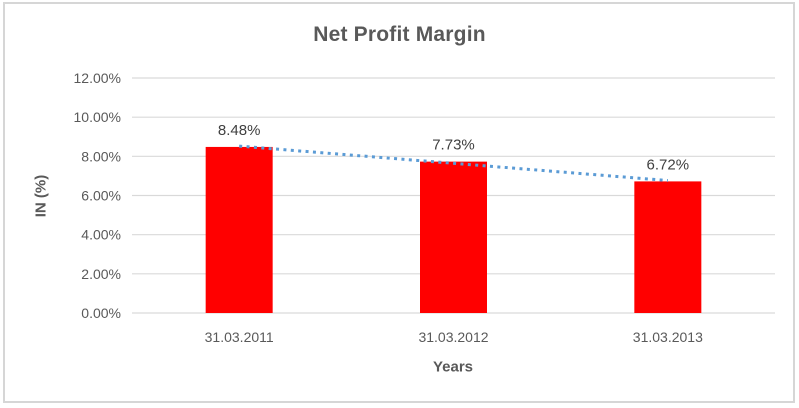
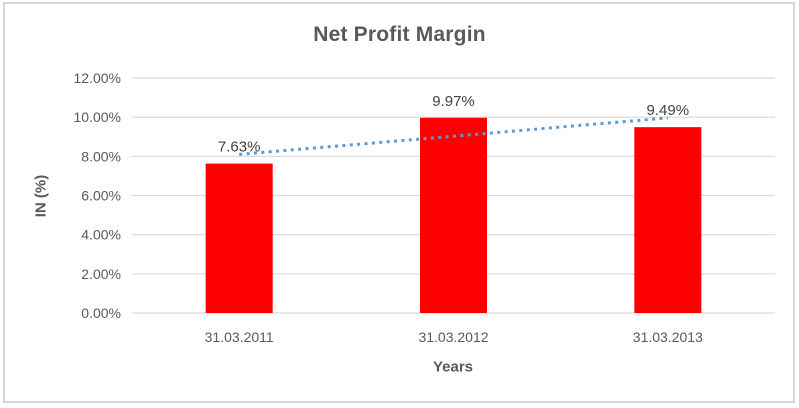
31.03.2011: 8.48% -> 7.63%
31.03.2012: 7.73% -> 9.97%
31.03.2013: 6.72% -> 9.49%
